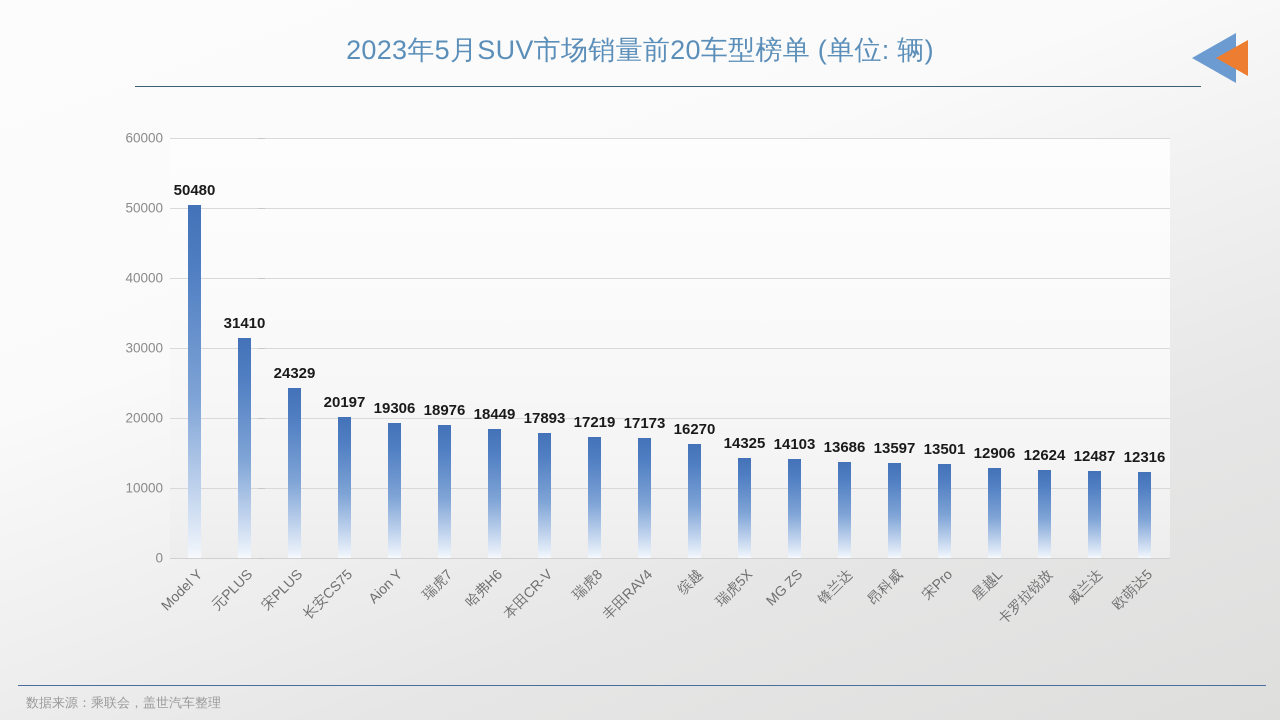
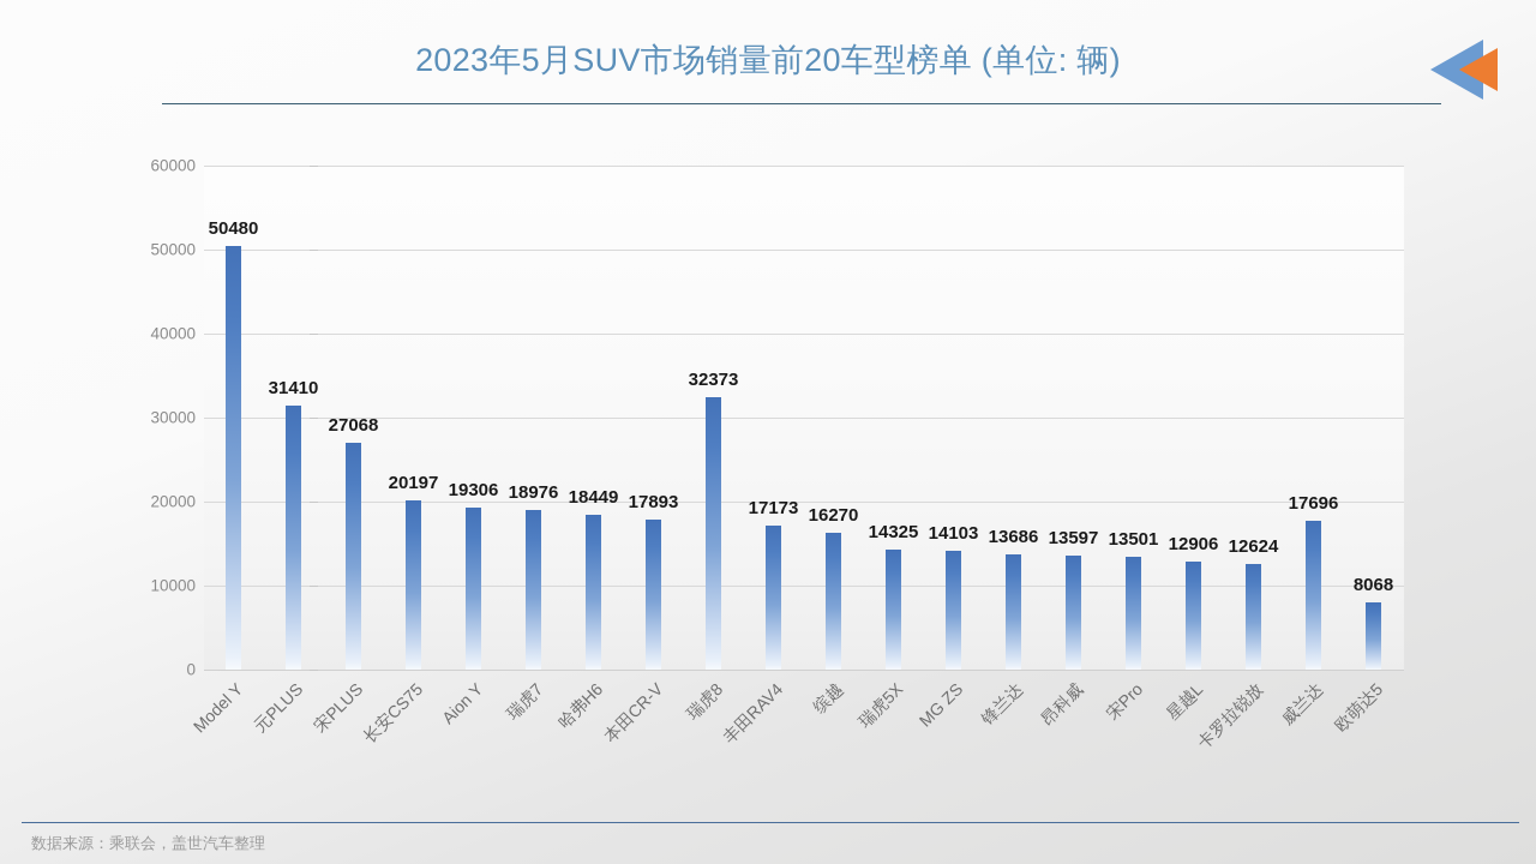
宋PLUS: 24329 -> 27068
瑞虎8: 17219 -> 32373
威兰达: 12487 -> 17696
欧萌达5: 12316 -> 8068
